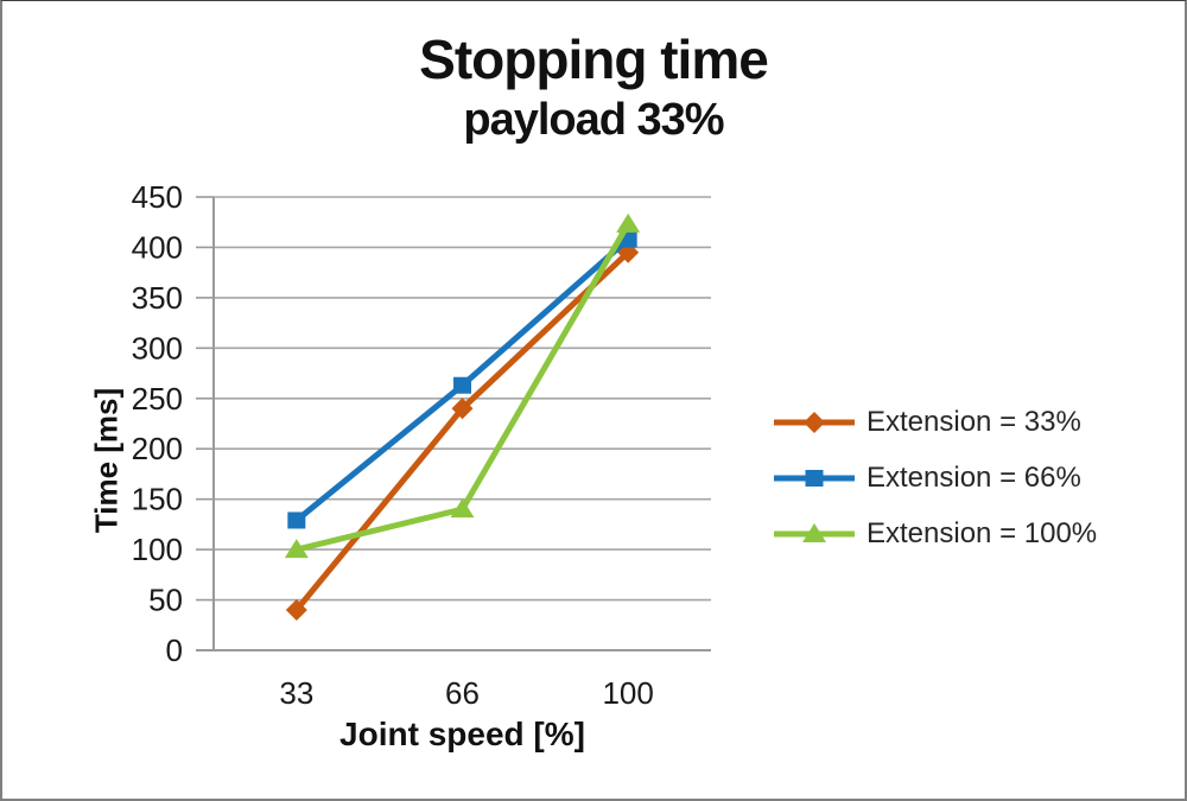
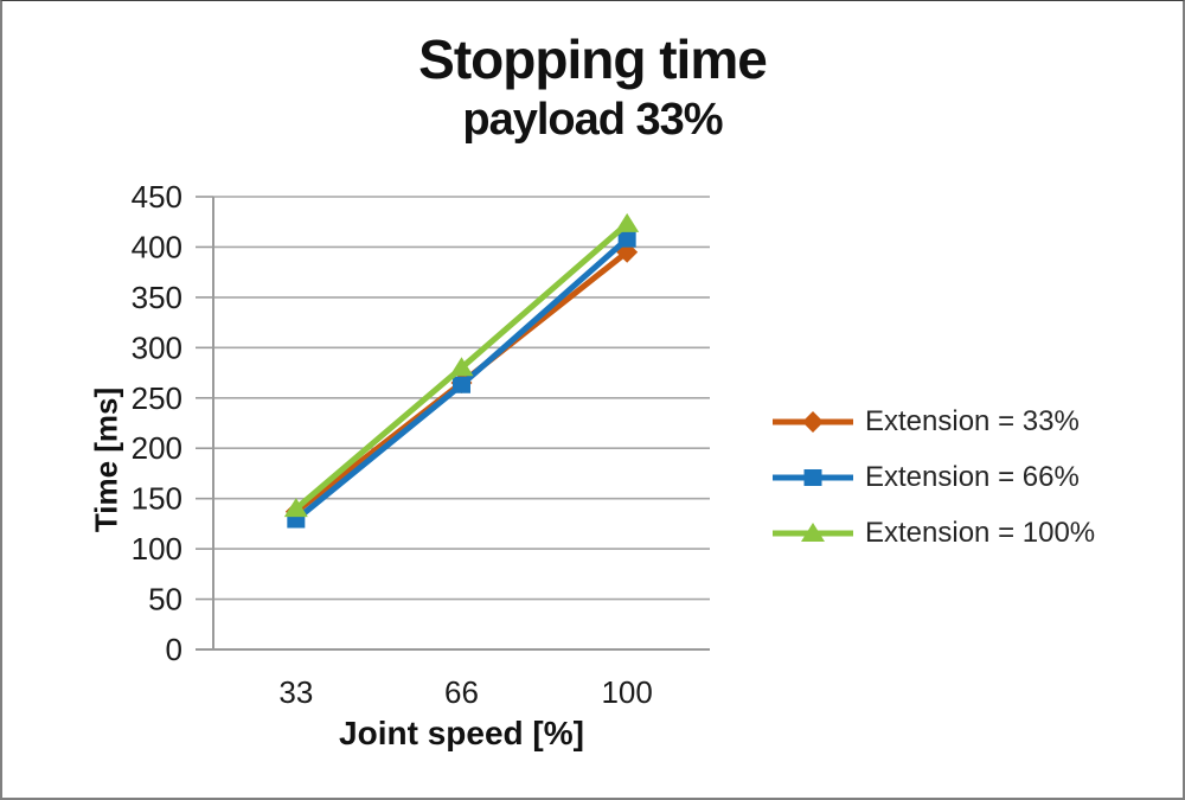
Extension = 33%/33: 40 -> 140
Extension = 100%/33: 100 -> 140
Extension = 33%/66: 240 -> 260
Extension = 100%/66: 140 -> 280
